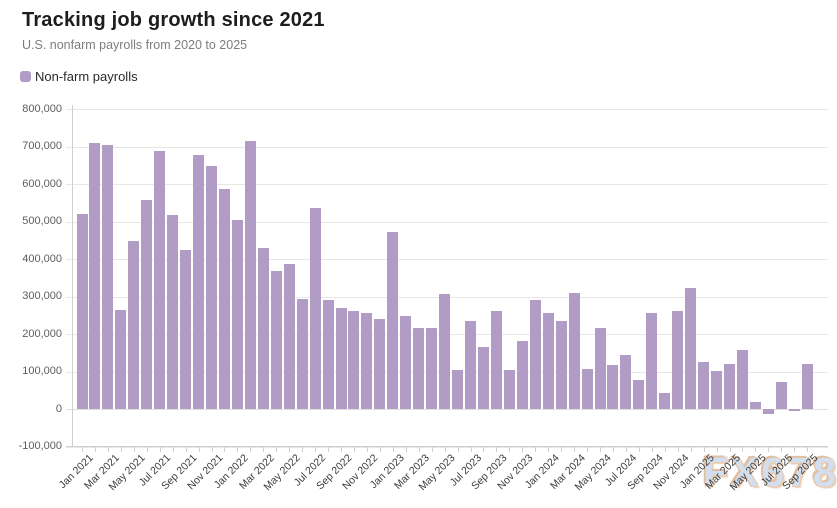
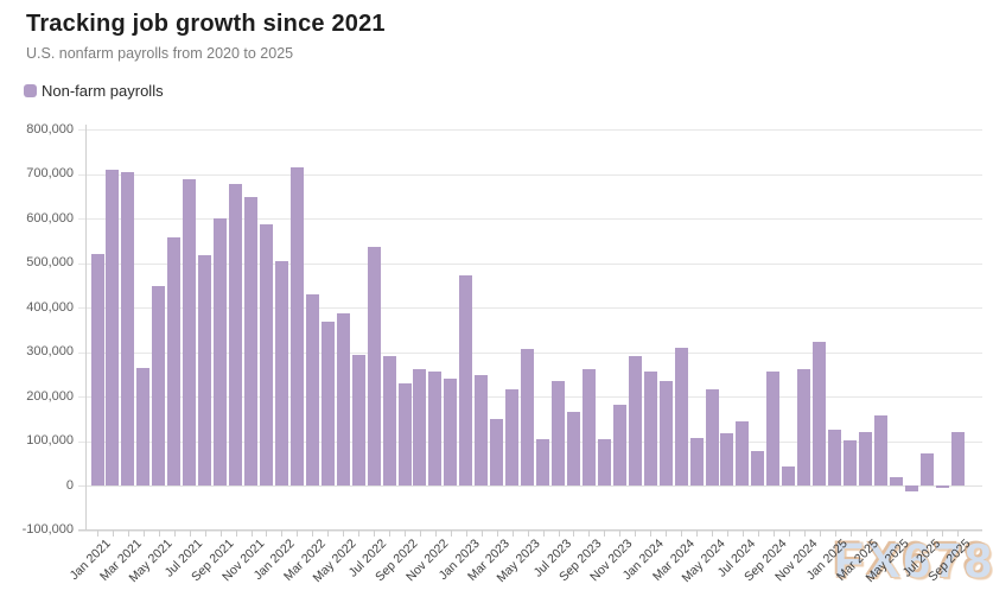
Sep 2021: 420000 -> 600000
Sep 2022: 270000 -> 230000
Mar 2023: 220000 -> 150000
